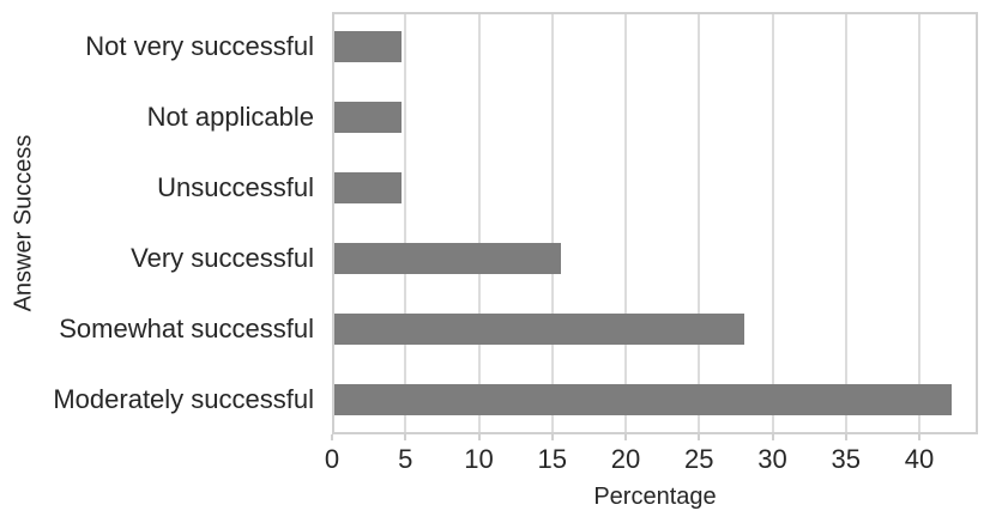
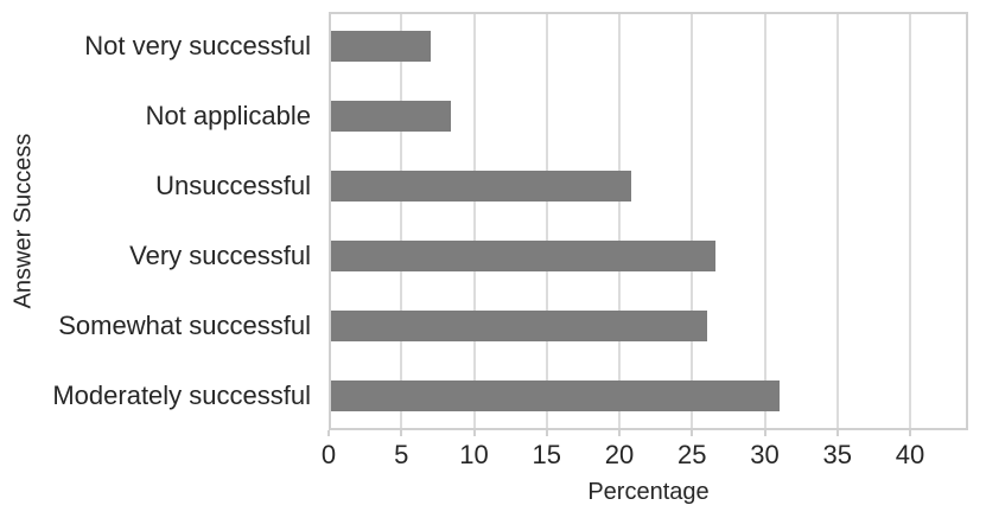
Not very successful: 4.7 -> 7.0
Not applicable: 4.7 -> 8.4
Unsuccessful: 4.7 -> 20.8
Very successful: 15.6 -> 26.6
Somewhat successful: 28.1 -> 26.0
Moderately successful: 42.2 -> 31.0
